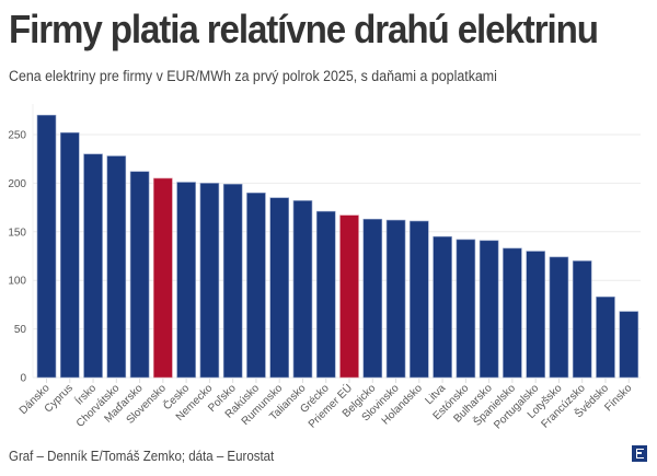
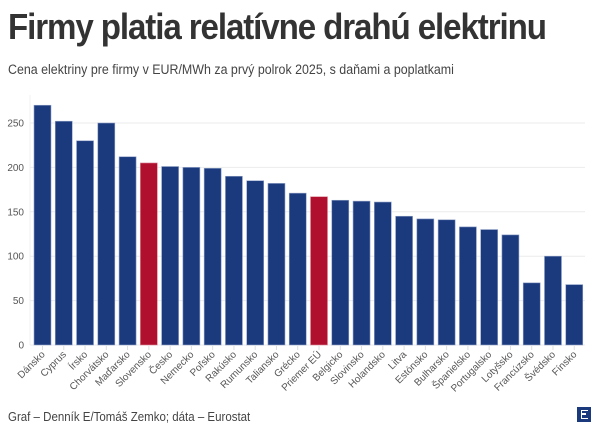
Chorvátsko: 230 -> 250
Francúzsko: 120 -> 70
Švédsko: 80 -> 100
